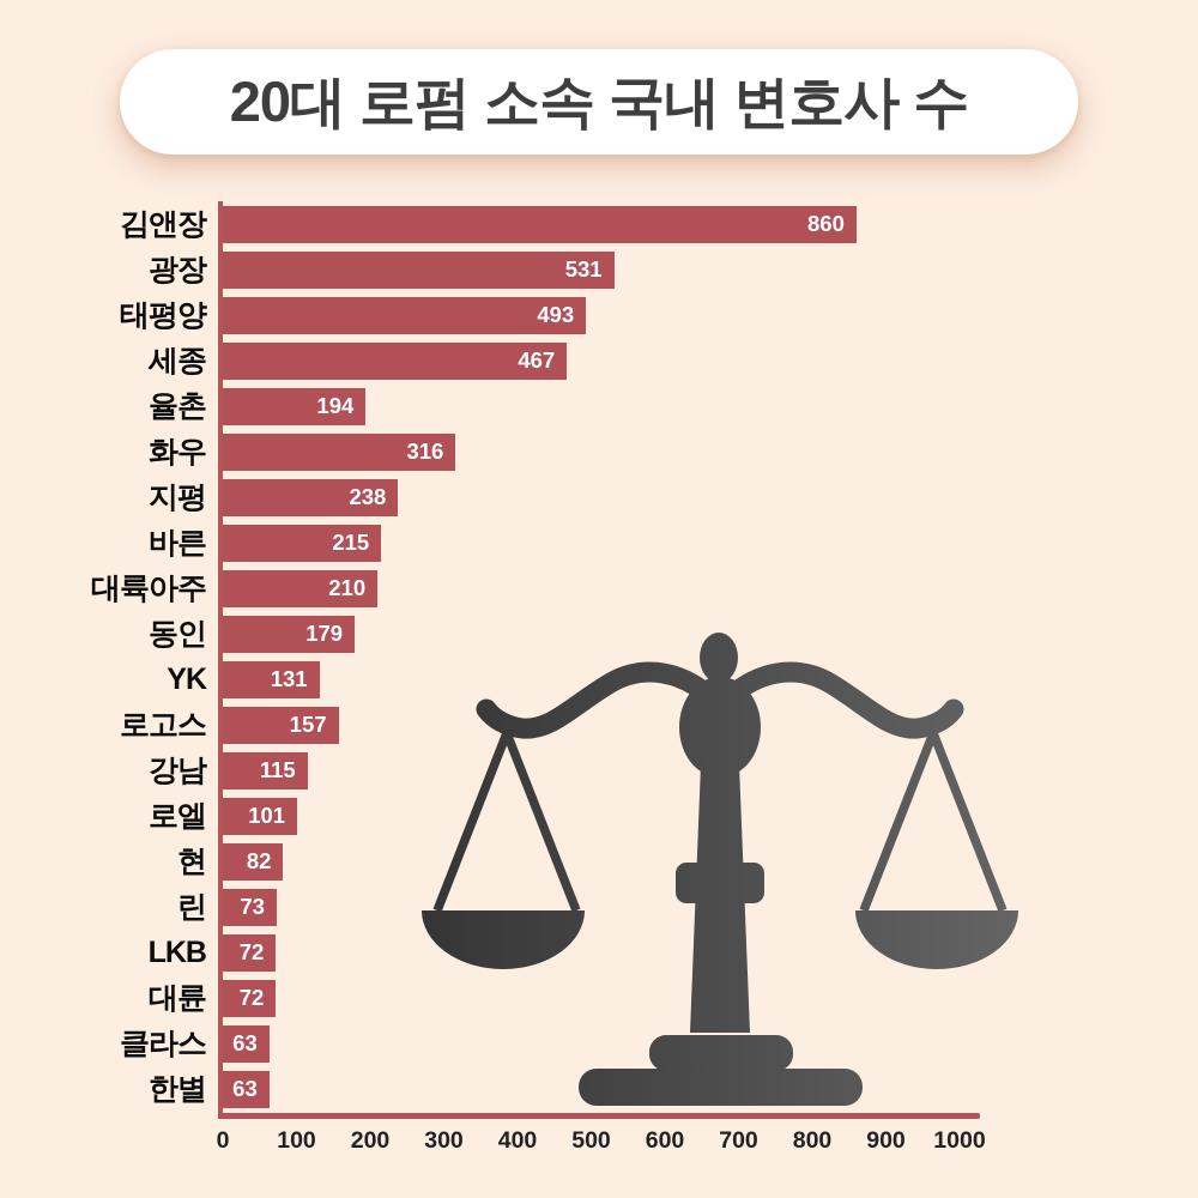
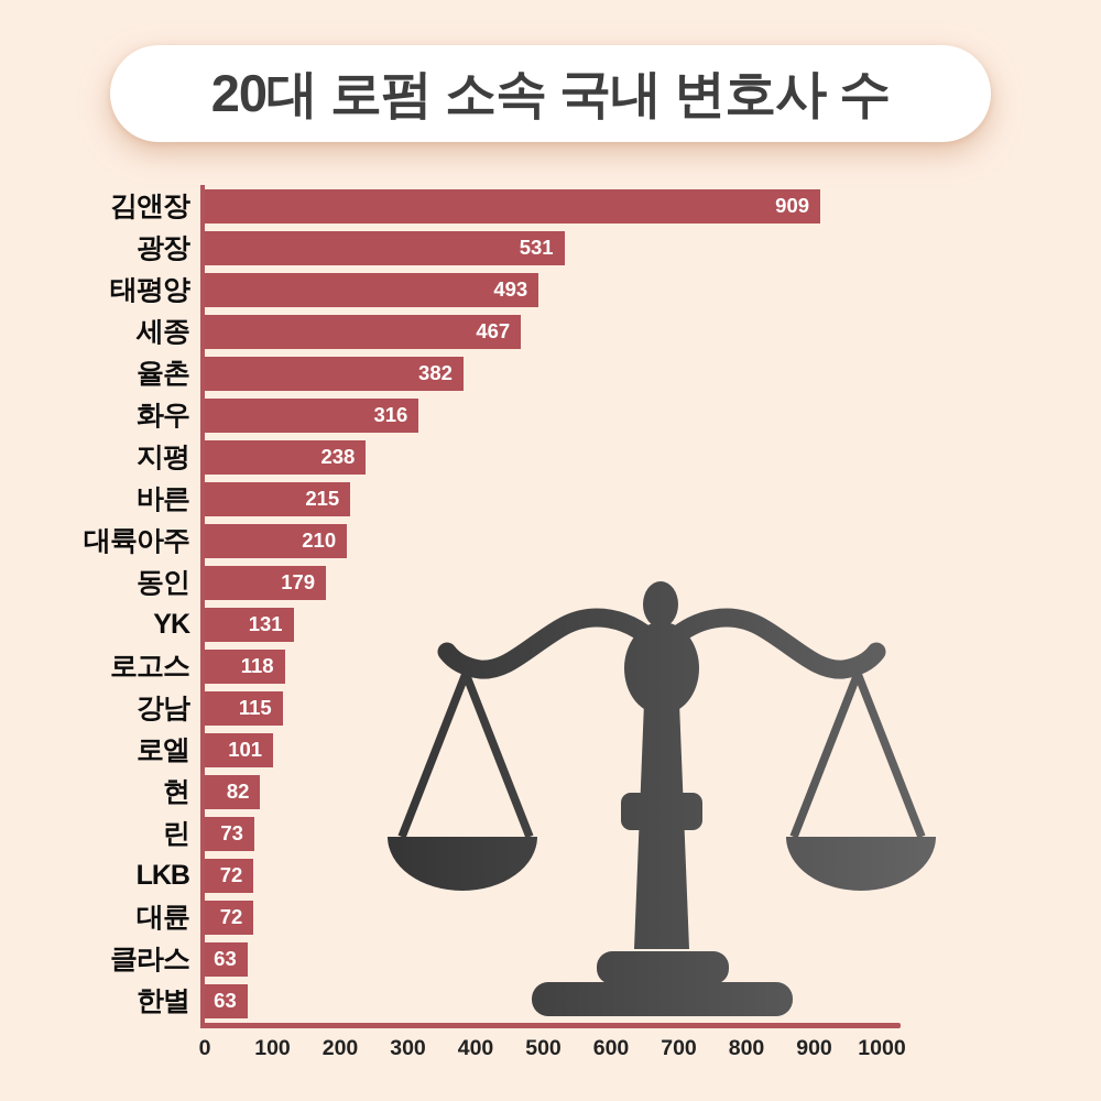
김앤장: 860 -> 909
율촌: 194 -> 382
로고스: 157 -> 118
